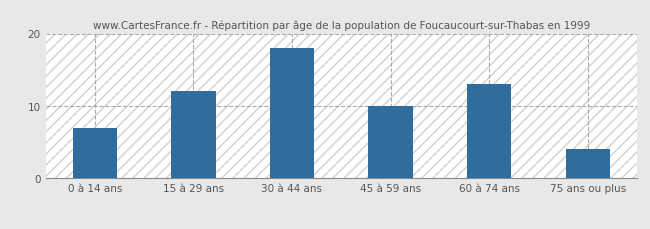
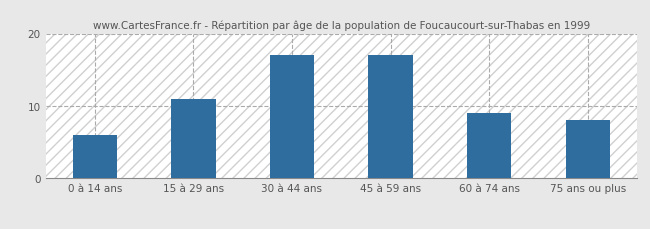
0 à 14 ans: 7 -> 6
15 à 29 ans: 12 -> 11
30 à 44 ans: 18 -> 17
45 à 59 ans: 10 -> 17
60 à 74 ans: 13 -> 9
75 ans ou plus: 4 -> 8
